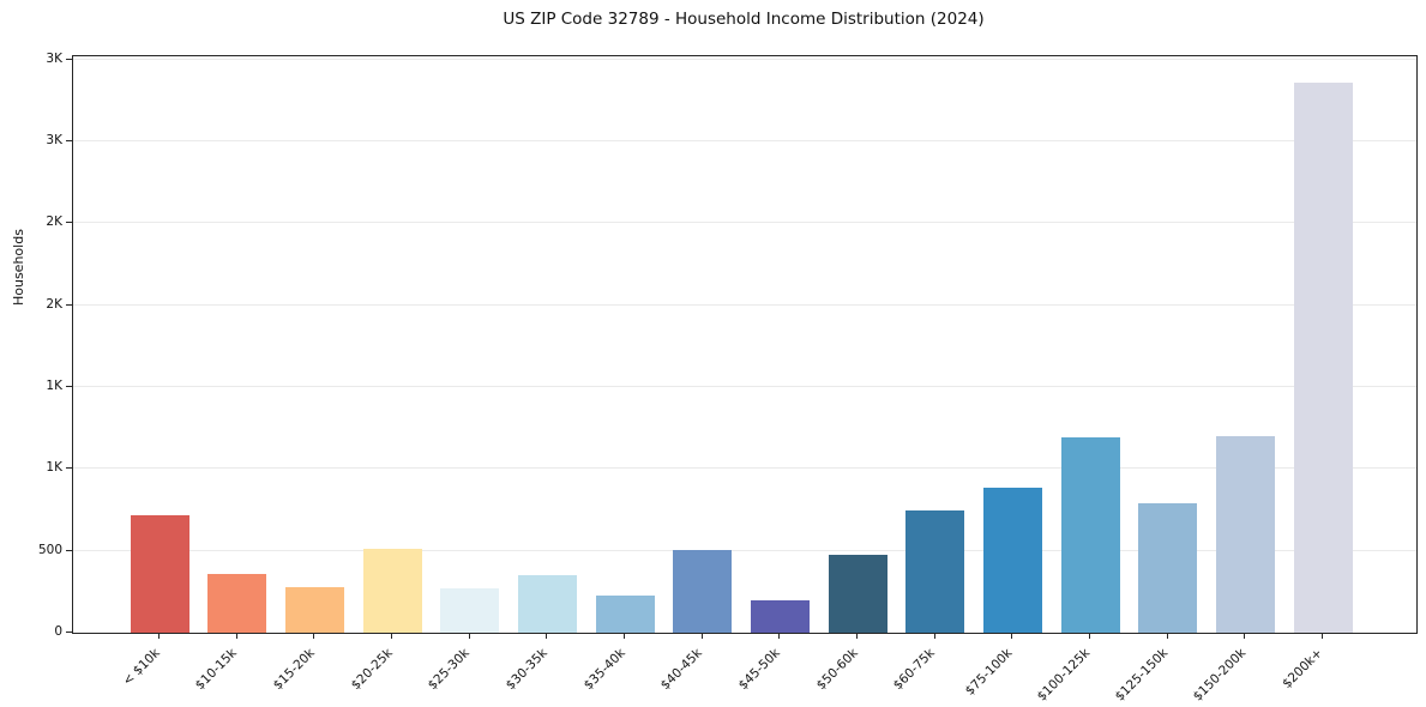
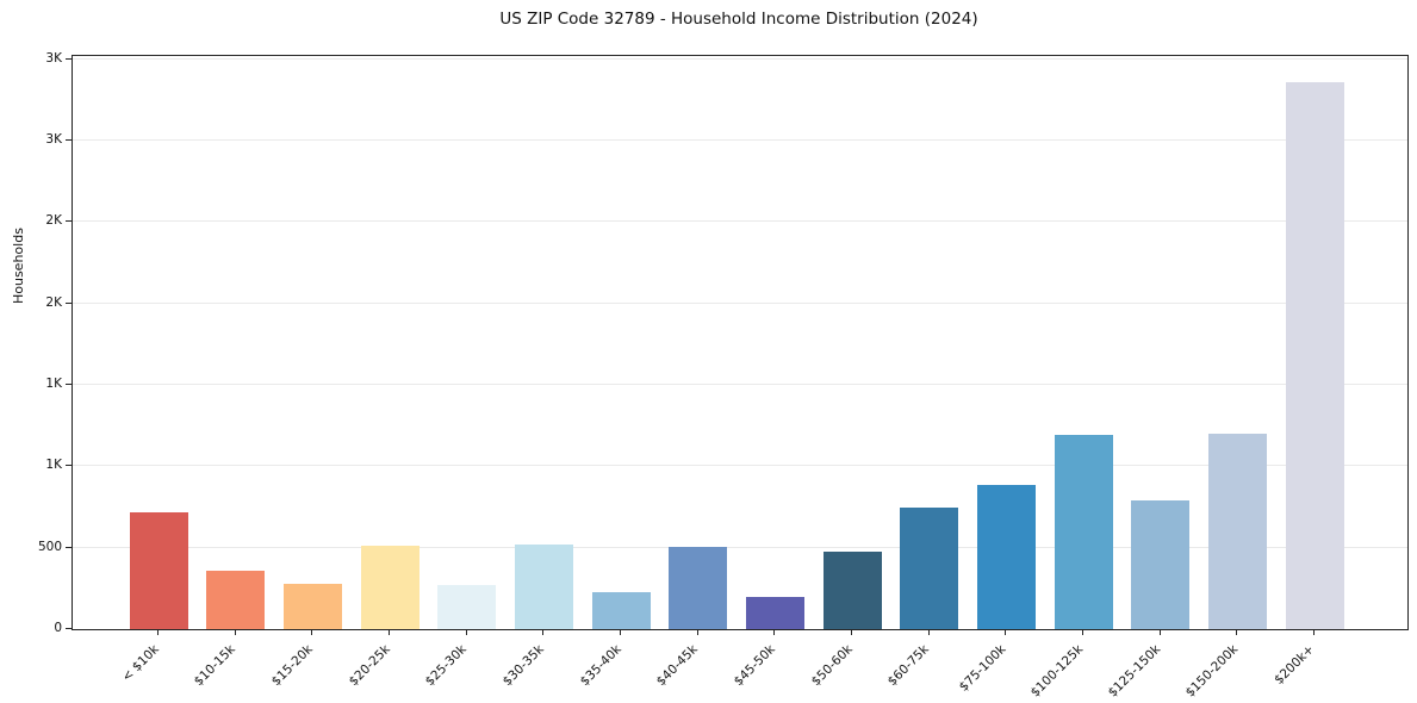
$30-35k: 0.35K -> 0.52K
